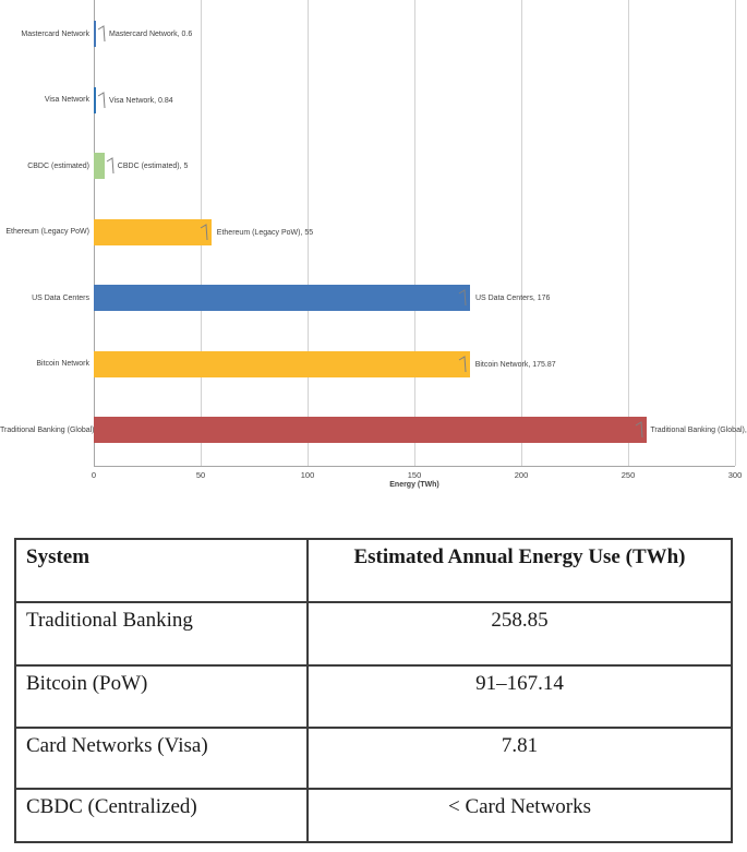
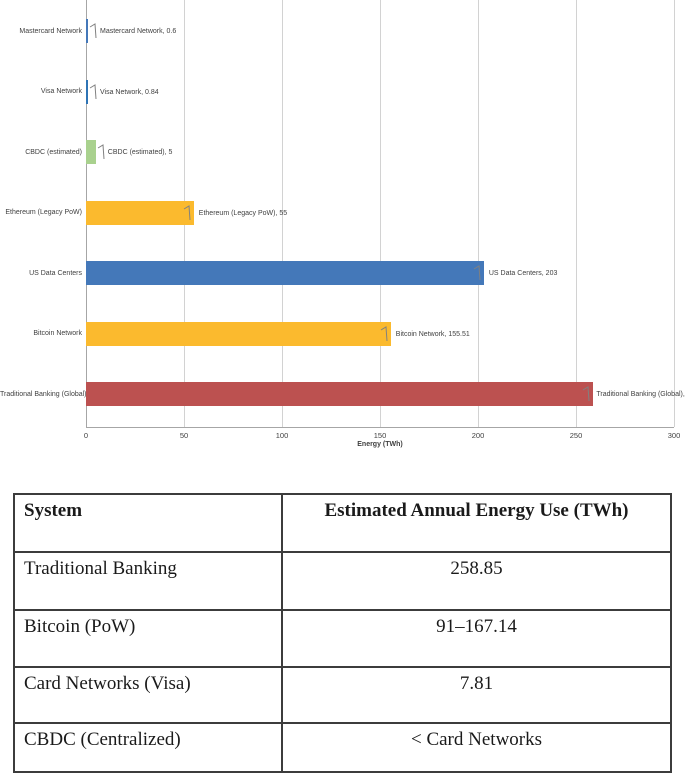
Bitcoin Network: 175.87 -> 155.51
US Data Centers: 176 -> 203
